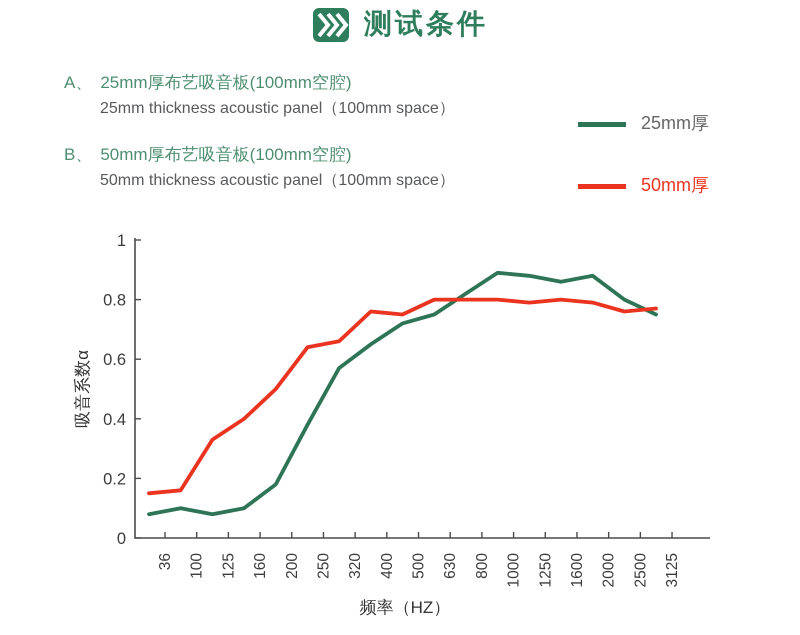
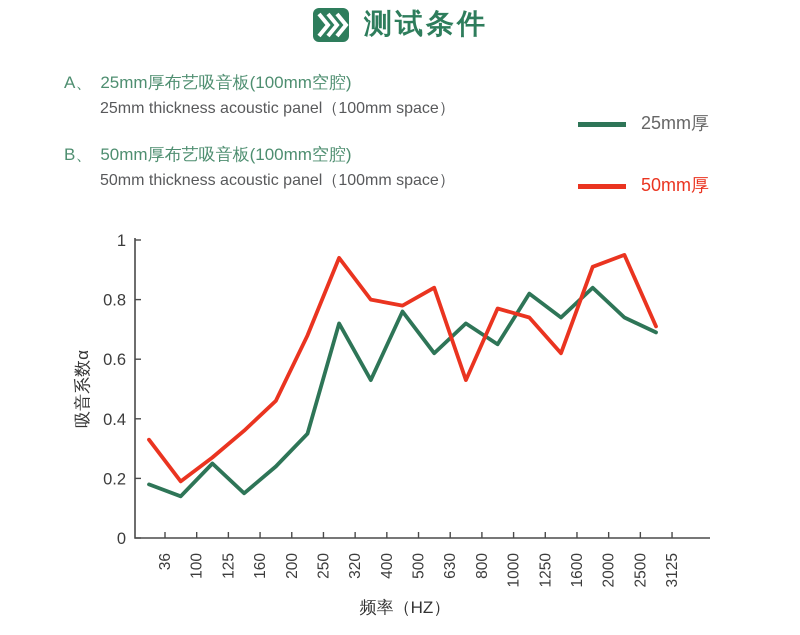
25mm厚/36: 0.08 -> 0.18
50mm厚/36: 0.15 -> 0.33
25mm厚/100: 0.10 -> 0.14
50mm厚/100: 0.16 -> 0.19
25mm厚/125: 0.08 -> 0.25
50mm厚/125: 0.33 -> 0.27
25mm厚/160: 0.10 -> 0.15
50mm厚/160: 0.40 -> 0.36
25mm厚/200: 0.18 -> 0.24
50mm厚/200: 0.50 -> 0.46
25mm厚/250: 0.38 -> 0.35
50mm厚/250: 0.64 -> 0.68
25mm厚/320: 0.57 -> 0.72
50mm厚/320: 0.66 -> 0.94
25mm厚/400: 0.65 -> 0.53
50mm厚/400: 0.76 -> 0.80
25mm厚/500: 0.72 -> 0.76
50mm厚/500: 0.75 -> 0.78
25mm厚/630: 0.75 -> 0.62
50mm厚/630: 0.80 -> 0.84
25mm厚/800: 0.82 -> 0.72
50mm厚/800: 0.80 -> 0.53
25mm厚/1000: 0.89 -> 0.65
50mm厚/1000: 0.80 -> 0.77
25mm厚/1250: 0.88 -> 0.82
50mm厚/1250: 0.79 -> 0.74
25mm厚/1600: 0.86 -> 0.74
50mm厚/1600: 0.80 -> 0.62
25mm厚/2000: 0.88 -> 0.84
50mm厚/2000: 0.79 -> 0.91
25mm厚/2500: 0.80 -> 0.74
50mm厚/2500: 0.76 -> 0.95
25mm厚/3125: 0.75 -> 0.69
50mm厚/3125: 0.77 -> 0.71
